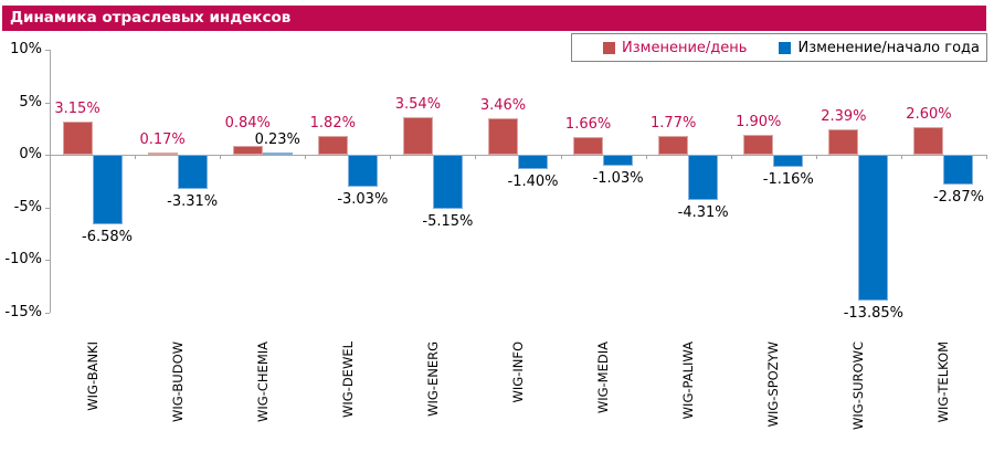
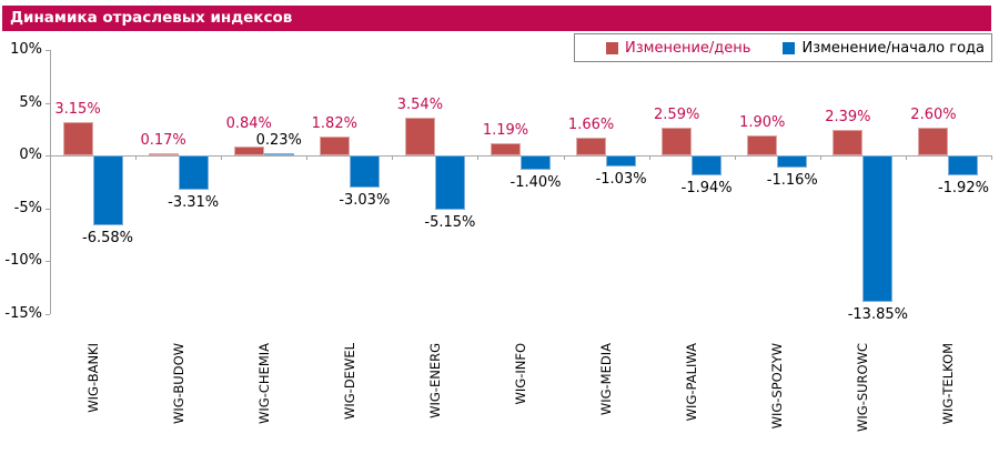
Изменение/день/WIG-INFO: 3.46% -> 1.19%
Изменение/день/WIG-PALIWA: 1.77% -> 2.59%
Изменение/начало года/WIG-PALIWA: -4.31% -> -1.94%
Изменение/начало года/WIG-TELKOM: -2.87% -> -1.92%
